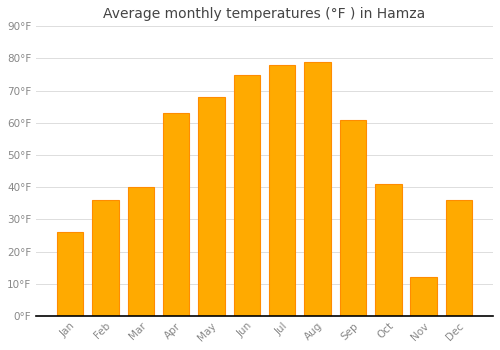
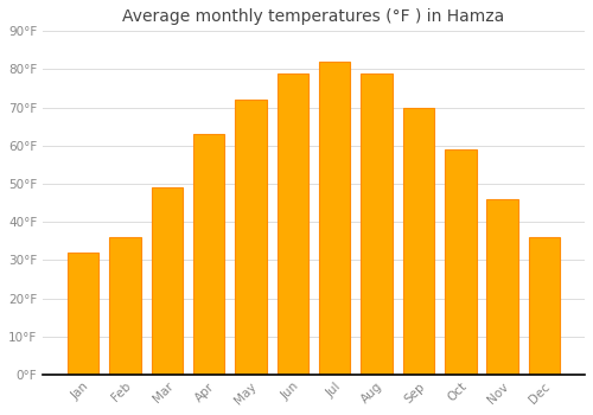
Jan: 26°F -> 32°F
Mar: 40°F -> 49°F
May: 68°F -> 72°F
Jun: 75°F -> 79°F
Jul: 78°F -> 82°F
Sep: 61°F -> 70°F
Oct: 41°F -> 59°F
Nov: 12°F -> 46°F
